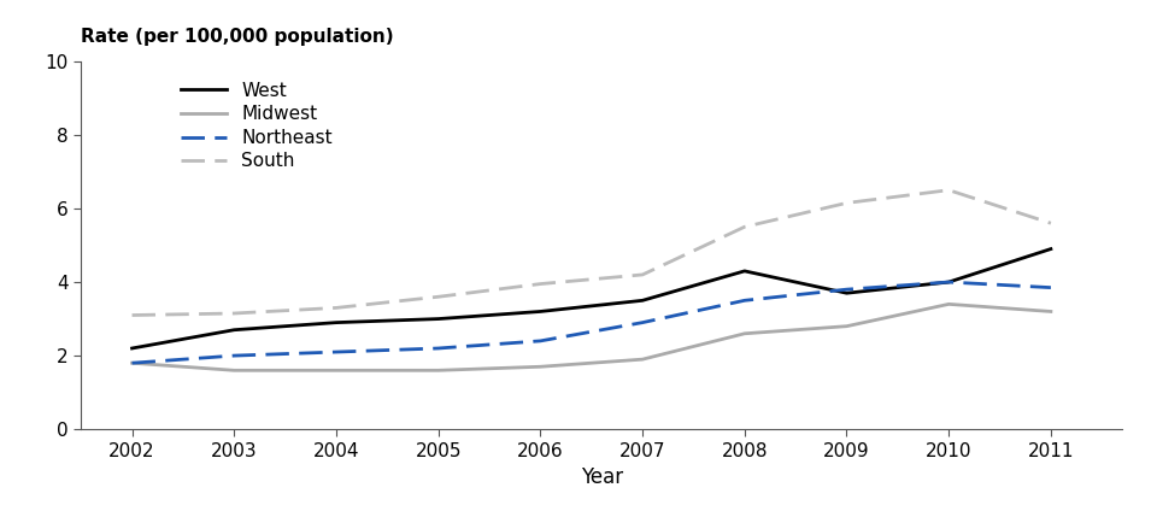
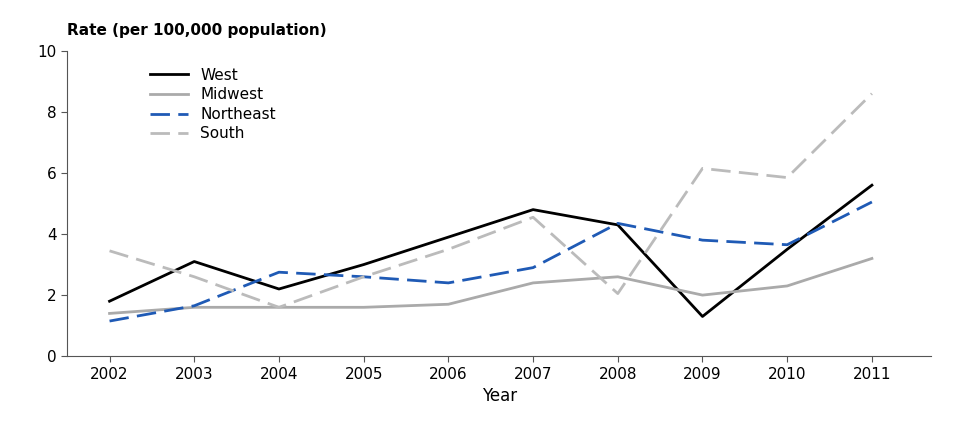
West/2002: 2.2 -> 1.8
Midwest/2002: 1.8 -> 1.4
Northeast/2002: 1.80 -> 1.15
South/2002: 3.10 -> 3.45
West/2003: 2.7 -> 3.1
Northeast/2003: 2.00 -> 1.65
South/2003: 3.15 -> 2.60
West/2004: 2.9 -> 2.2
Northeast/2004: 2.10 -> 2.75
South/2004: 3.30 -> 1.60
Northeast/2005: 2.20 -> 2.60
South/2005: 3.60 -> 2.60
West/2006: 3.2 -> 3.9
South/2006: 3.95 -> 3.50
West/2007: 3.5 -> 4.8
Midwest/2007: 1.9 -> 2.4
South/2007: 4.20 -> 4.55
Northeast/2008: 3.50 -> 4.35
South/2008: 5.50 -> 2.05
West/2009: 3.7 -> 1.3
Midwest/2009: 2.8 -> 2.0
West/2010: 4.0 -> 3.5
Midwest/2010: 3.4 -> 2.3
Northeast/2010: 4.00 -> 3.65
South/2010: 6.50 -> 5.85
West/2011: 4.9 -> 5.6
Northeast/2011: 3.85 -> 5.05
South/2011: 5.60 -> 8.60
